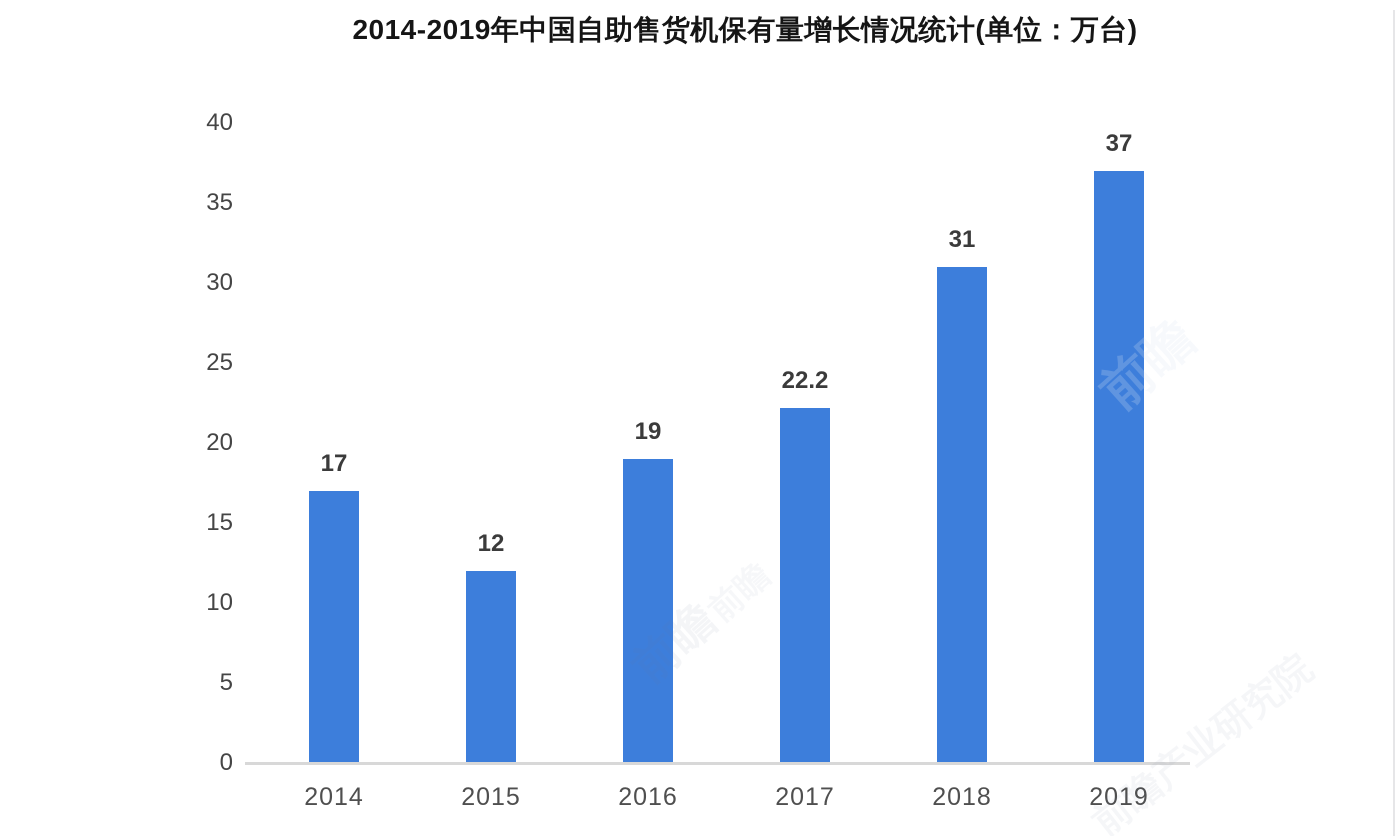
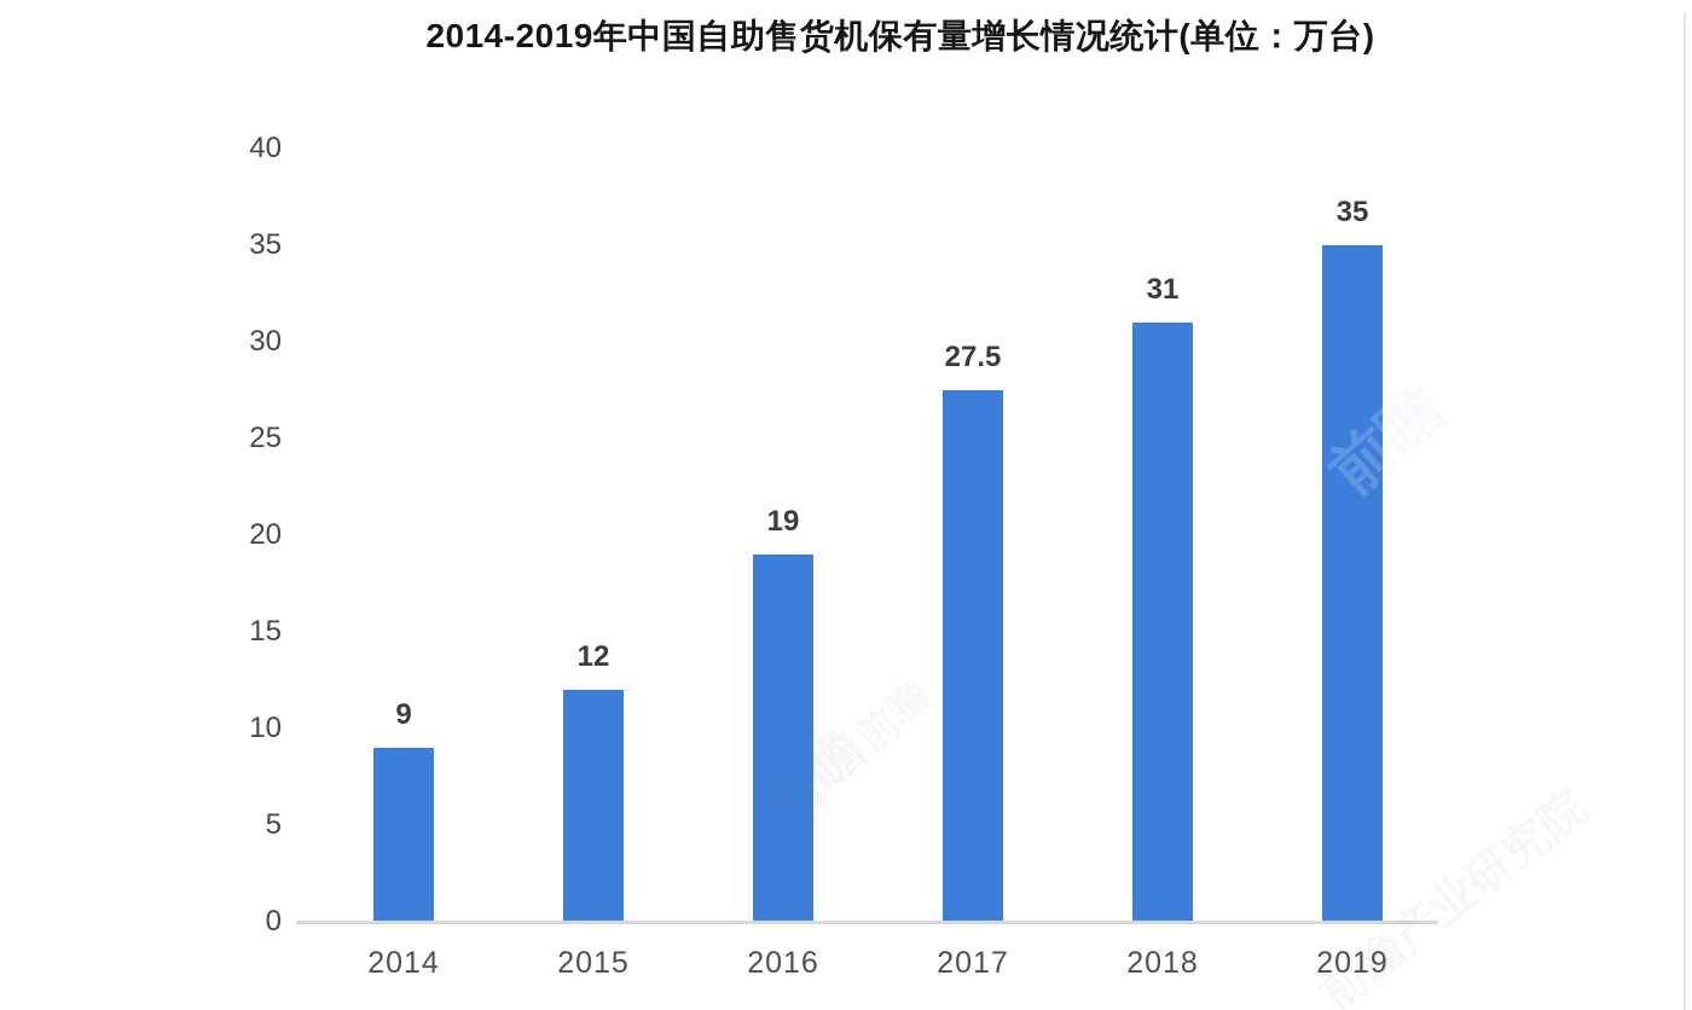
2014: 17 -> 9
2017: 22.2 -> 27.5
2019: 37 -> 35
